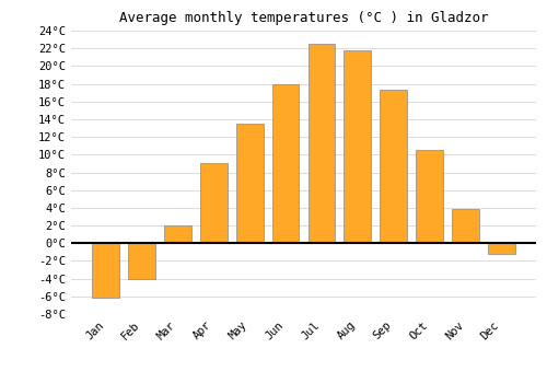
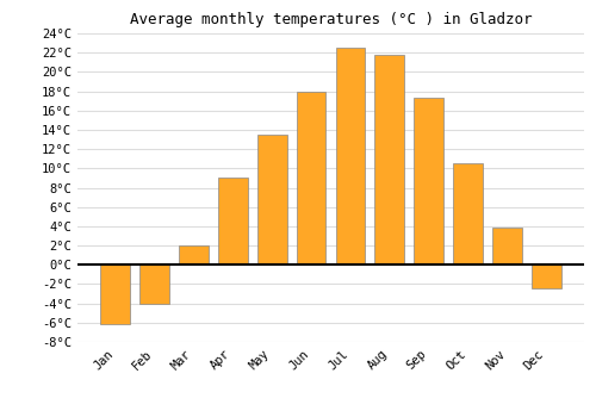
Dec: -1.2°C -> -2.5°C
